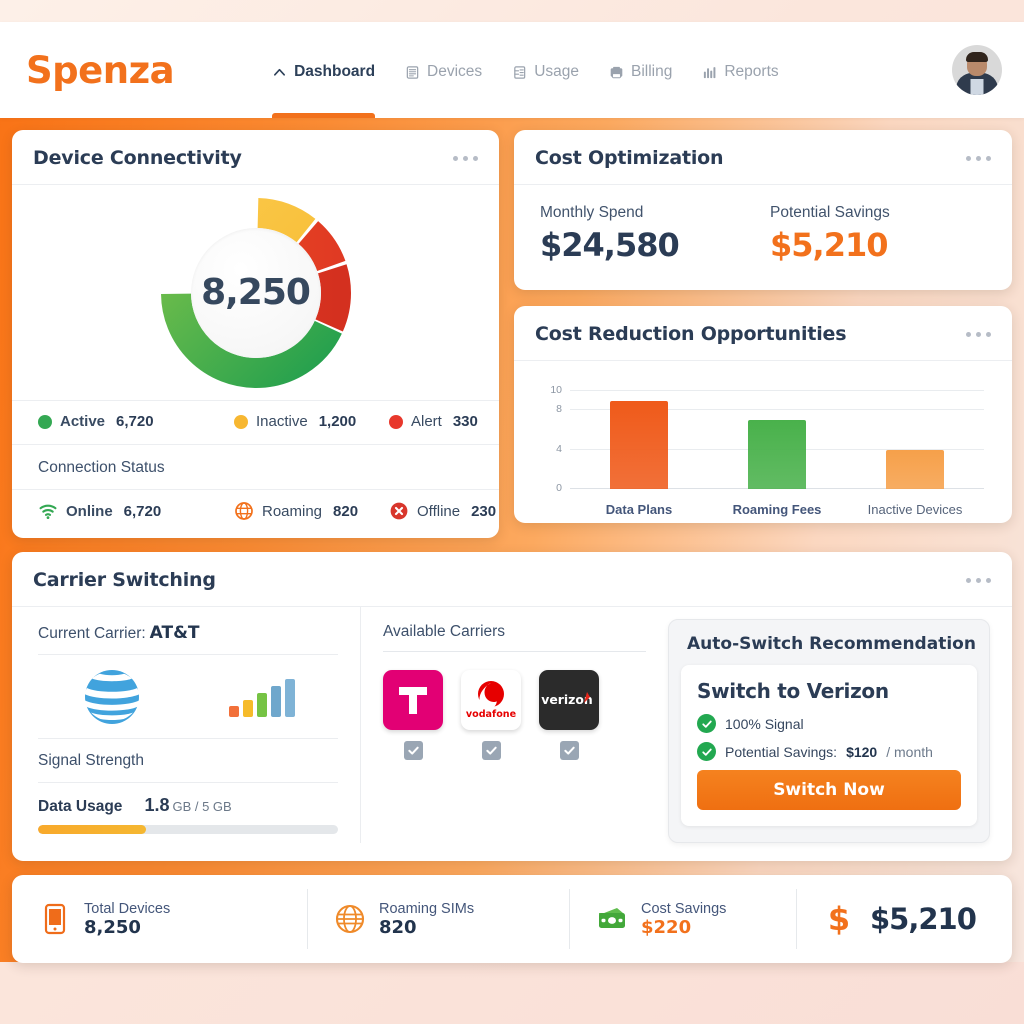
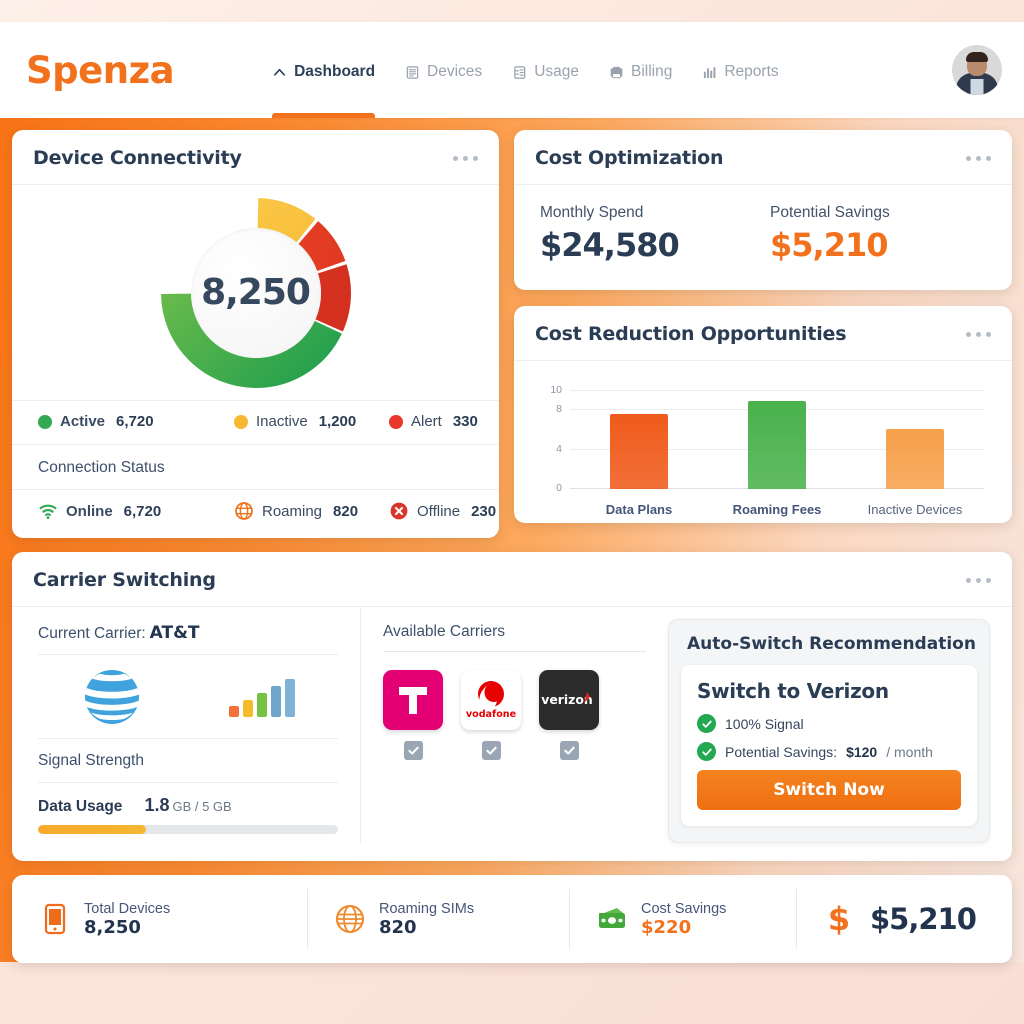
Data Plans: 9 -> 8
Roaming Fees: 7 -> 9
Inactive Devices: 4 -> 6
